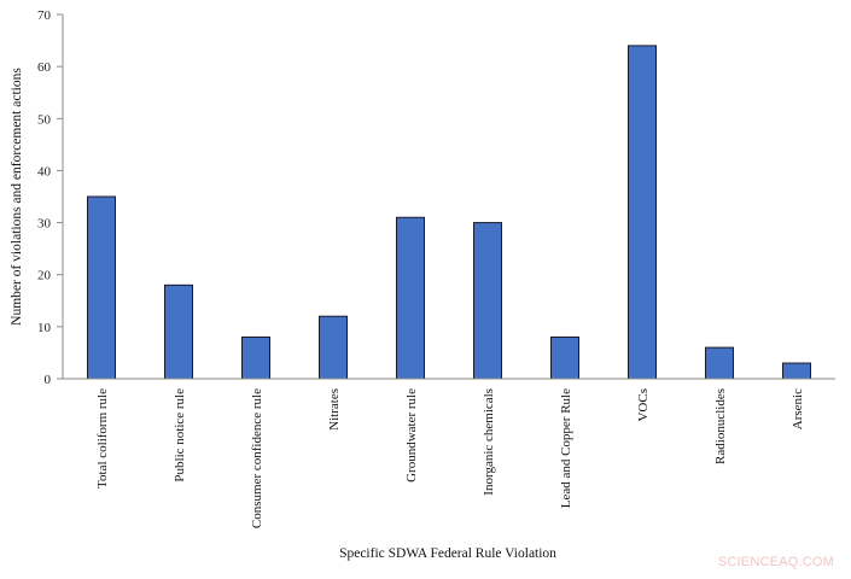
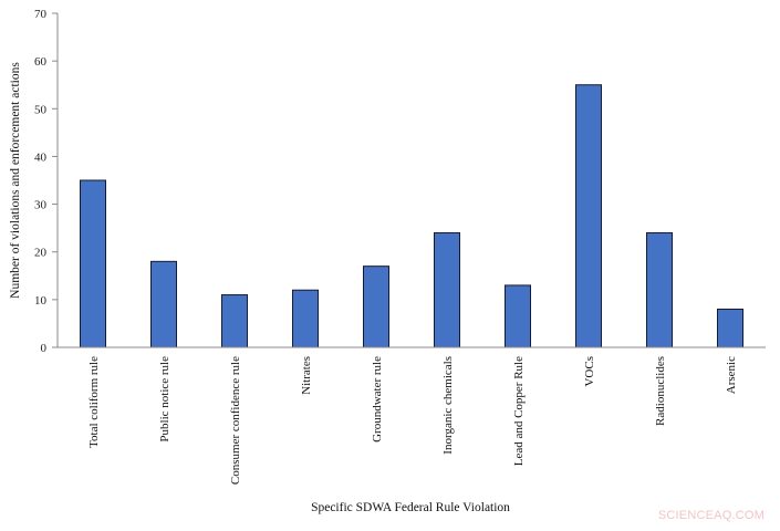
Consumer confidence rule: 8 -> 11
Groundwater rule: 31 -> 17
Inorganic chemicals: 30 -> 24
Lead and Copper Rule: 8 -> 13
VOCs: 64 -> 55
Radionuclides: 6 -> 24
Arsenic: 3 -> 8
